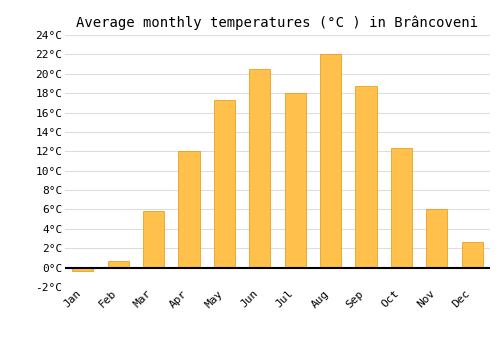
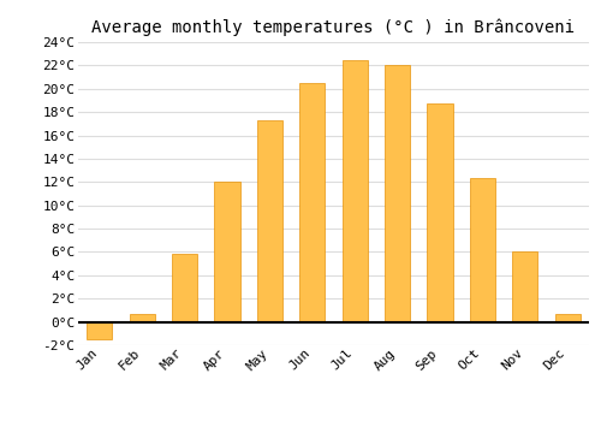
Jan: -0.4°C -> -1.5°C
Jul: 18.0°C -> 22.5°C
Dec: 2.6°C -> 0.7°C
